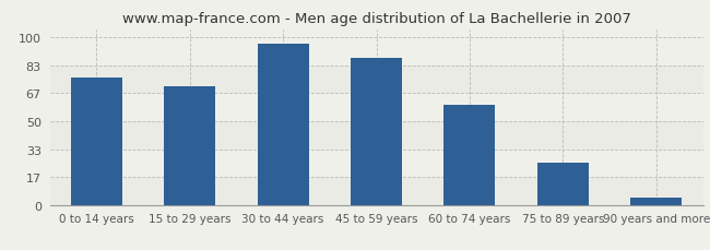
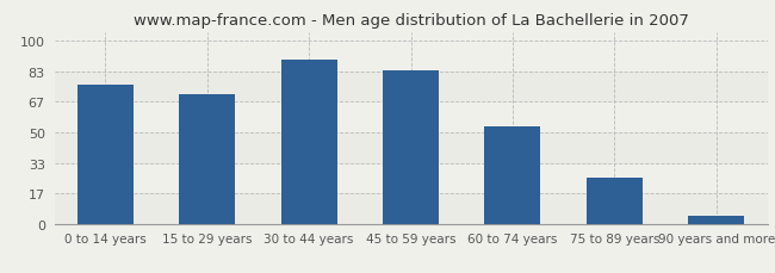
30 to 44 years: 96 -> 90
45 to 59 years: 88 -> 84
60 to 74 years: 60 -> 53
